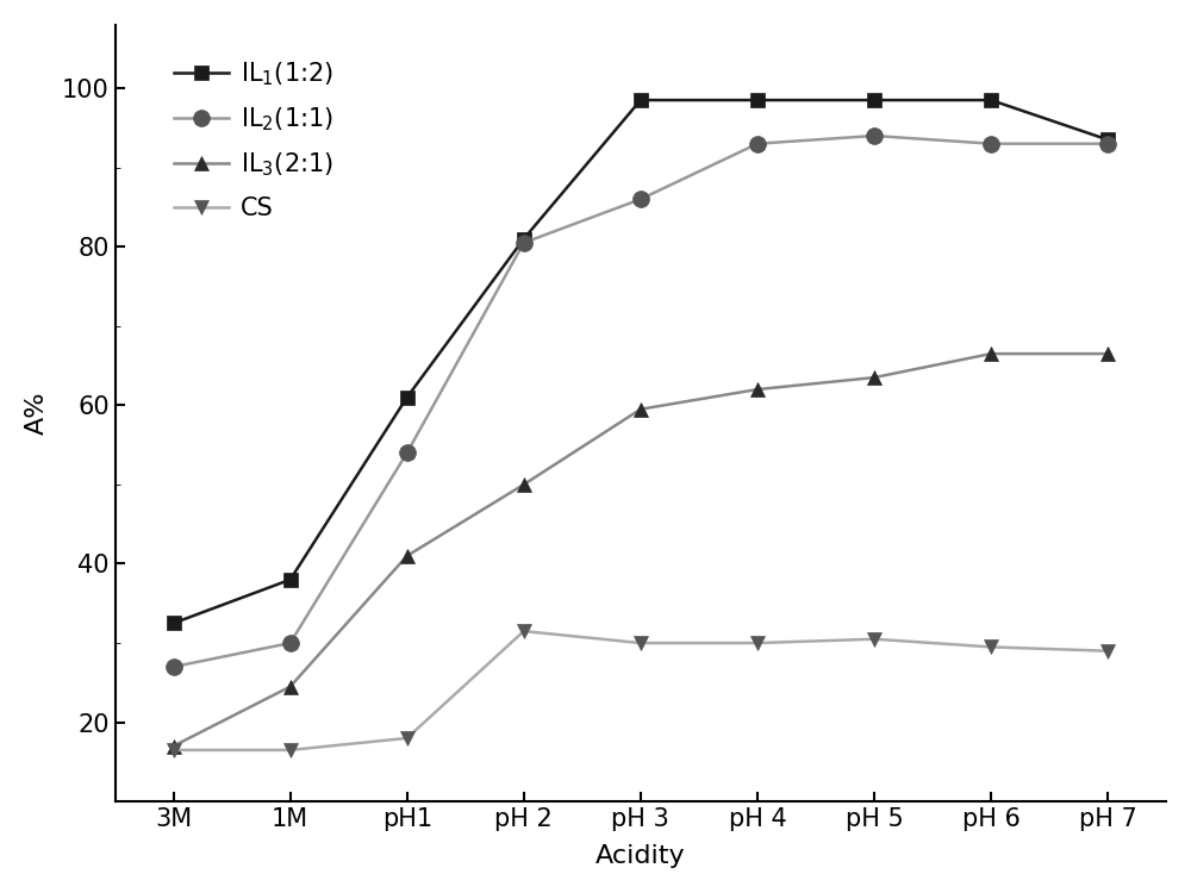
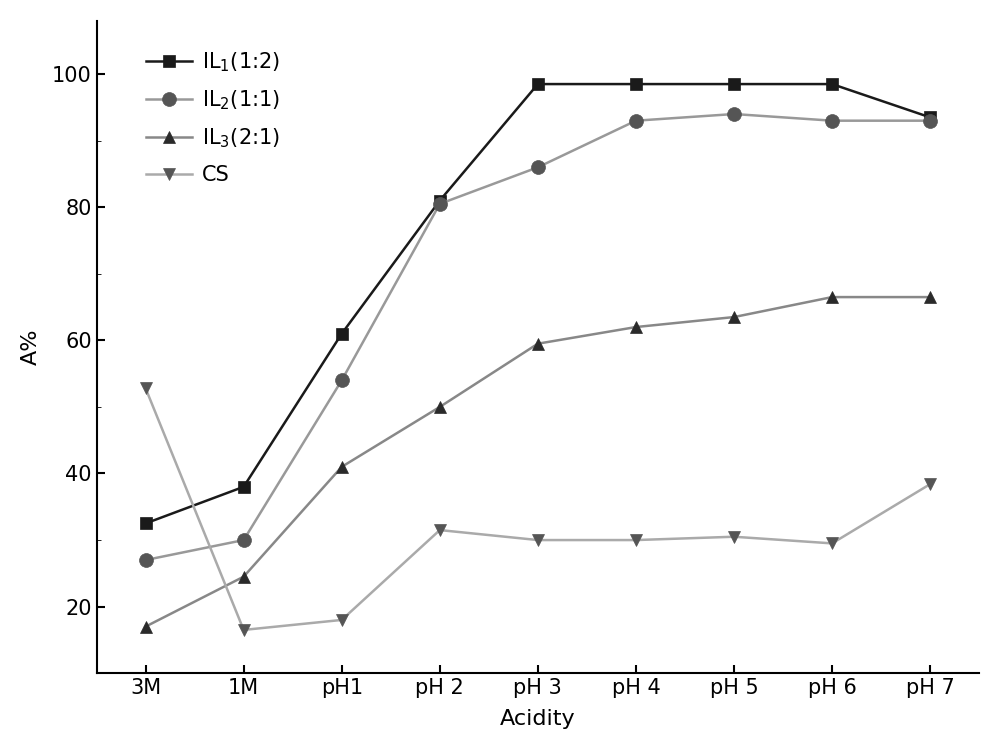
CS/3M: 16.5 -> 52.8
CS/pH 7: 29.0 -> 38.4
